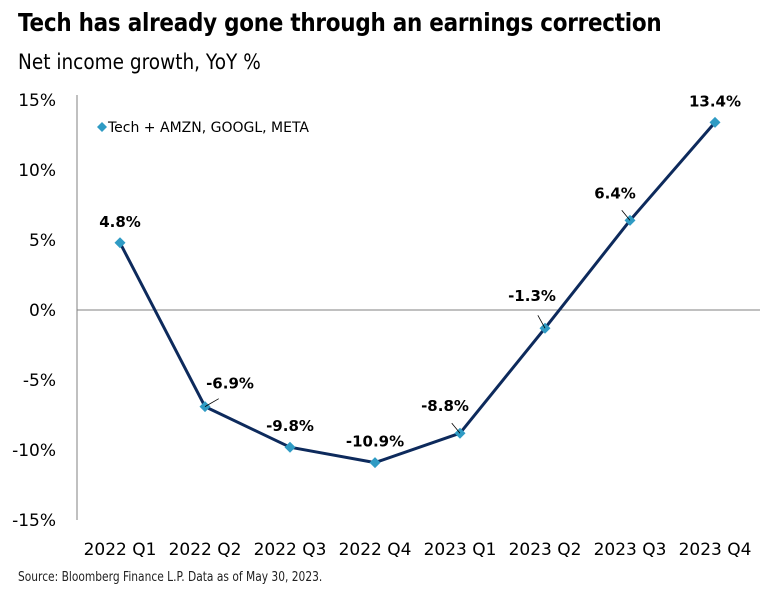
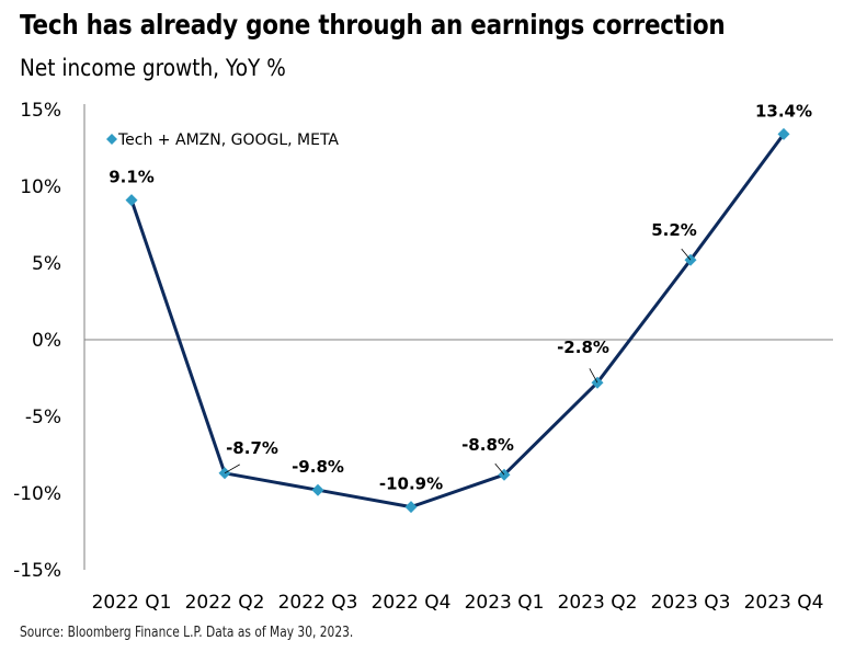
2022 Q1: 4.8% -> 9.1%
2022 Q2: -6.9% -> -8.7%
2023 Q2: -1.3% -> -2.8%
2023 Q3: 6.4% -> 5.2%
